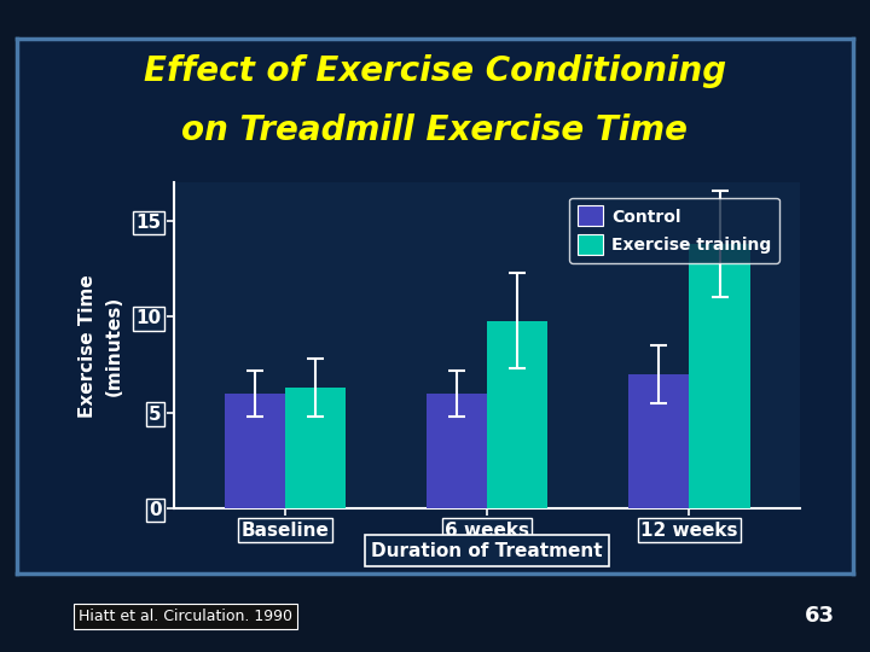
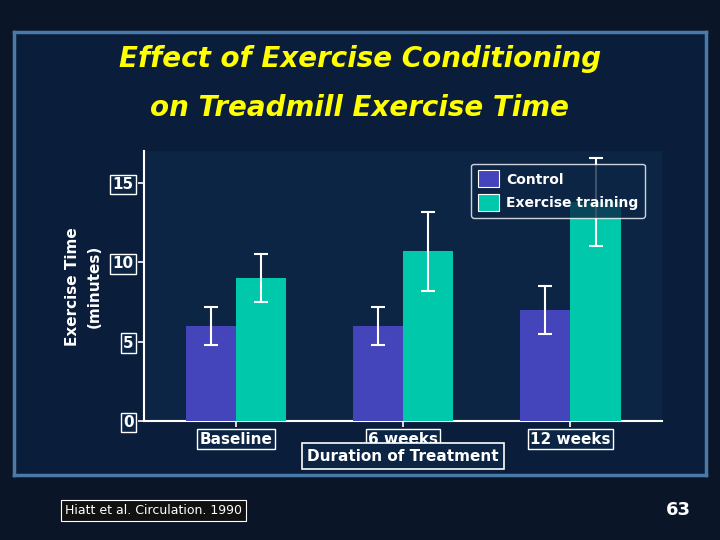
Exercise training/Baseline: 6.3 -> 9.0
Exercise training/6 weeks: 9.8 -> 10.7
